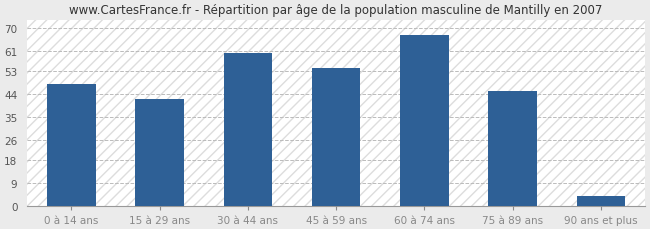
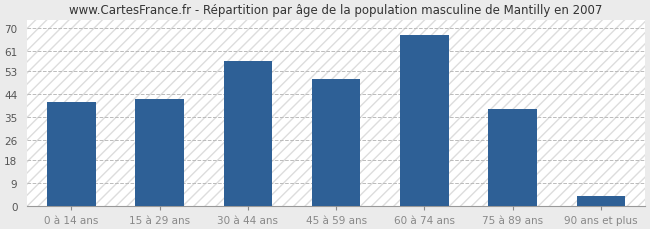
0 à 14 ans: 48 -> 41
30 à 44 ans: 60 -> 57
45 à 59 ans: 54 -> 50
75 à 89 ans: 45 -> 38
